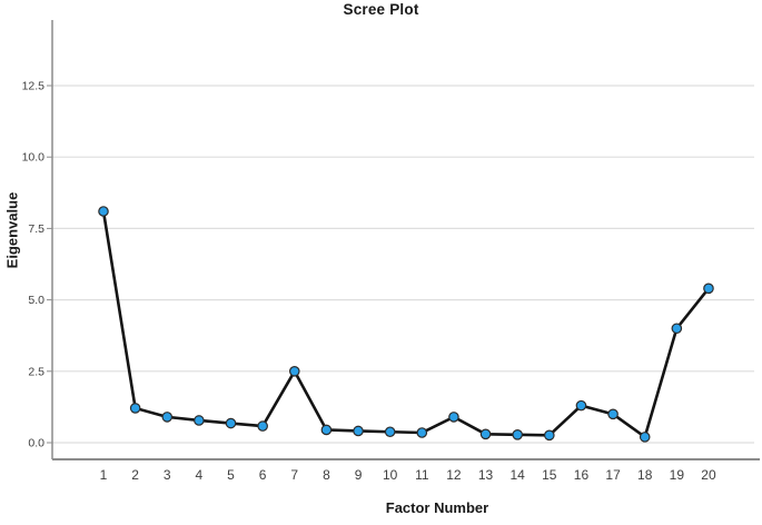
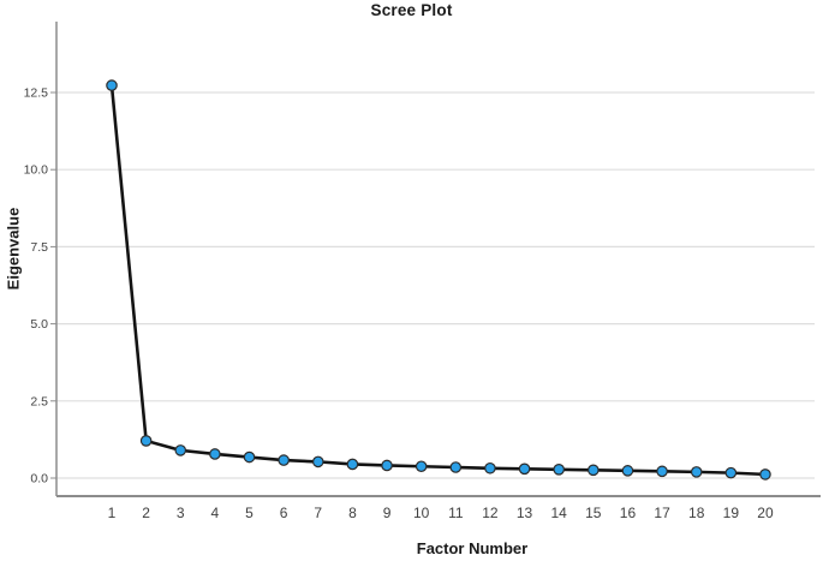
1: 8.1 -> 12.7
7: 2.5 -> 0.5
12: 0.9 -> 0.3
16: 1.3 -> 0.2
17: 1.0 -> 0.2
19: 4.0 -> 0.2
20: 5.4 -> 0.1
